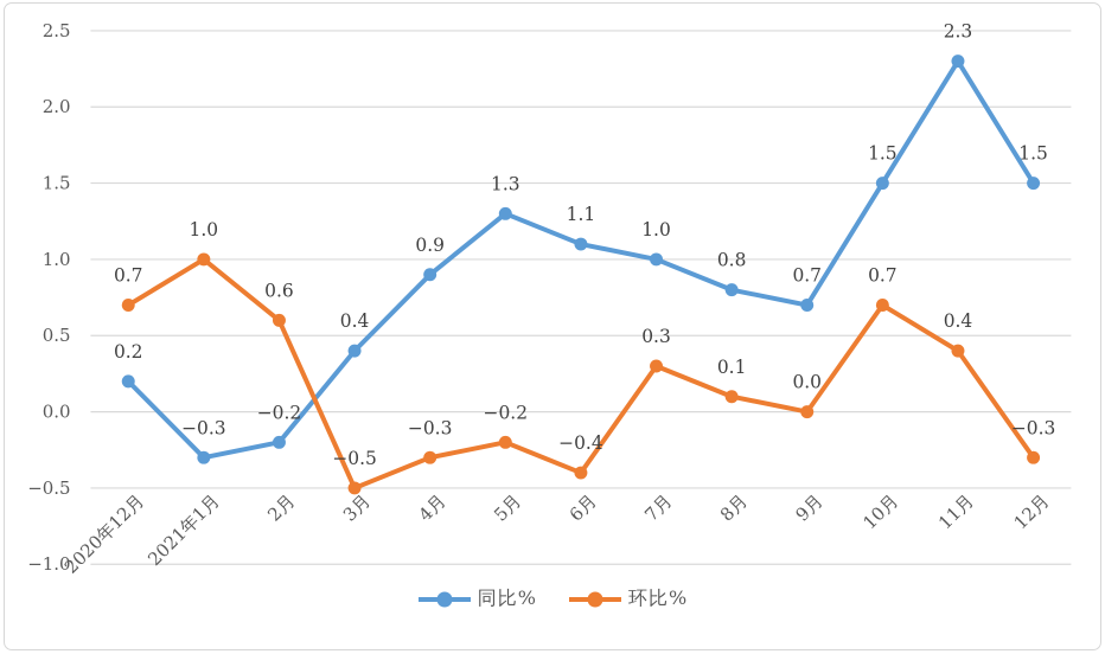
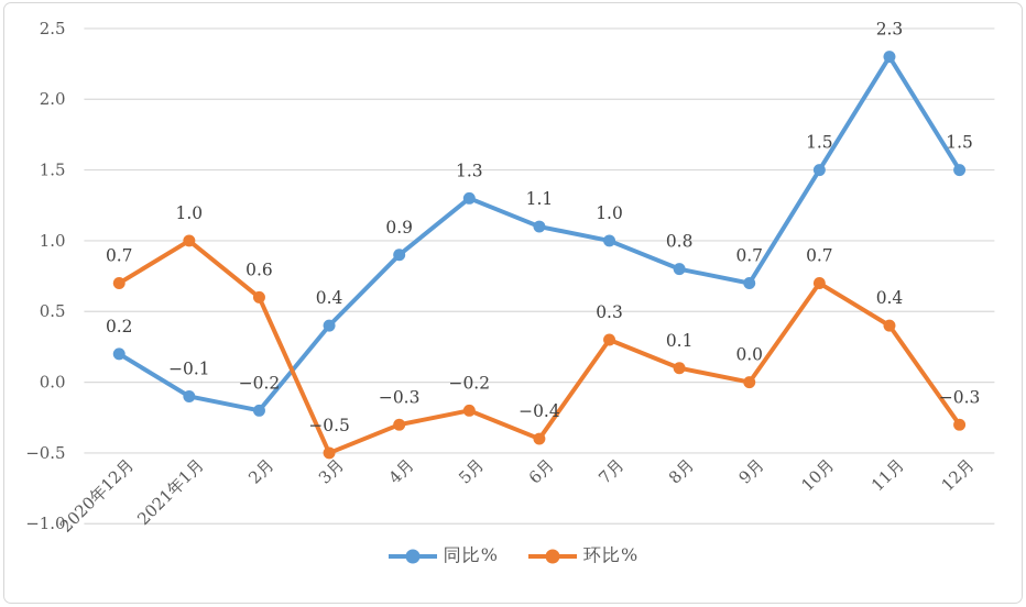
同比%/2021年1月: −0.3 -> −0.1
